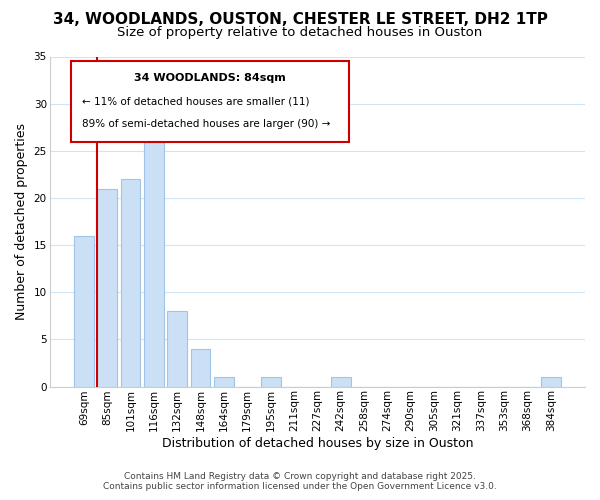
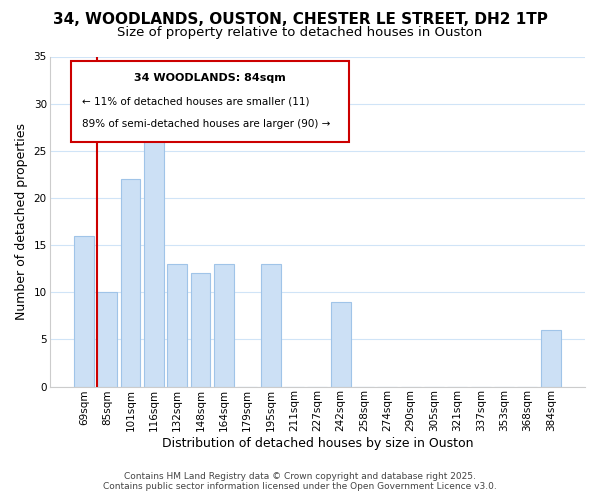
85sqm: 21 -> 10
132sqm: 8 -> 13
148sqm: 4 -> 12
164sqm: 1 -> 13
195sqm: 1 -> 13
242sqm: 1 -> 9
384sqm: 1 -> 6
